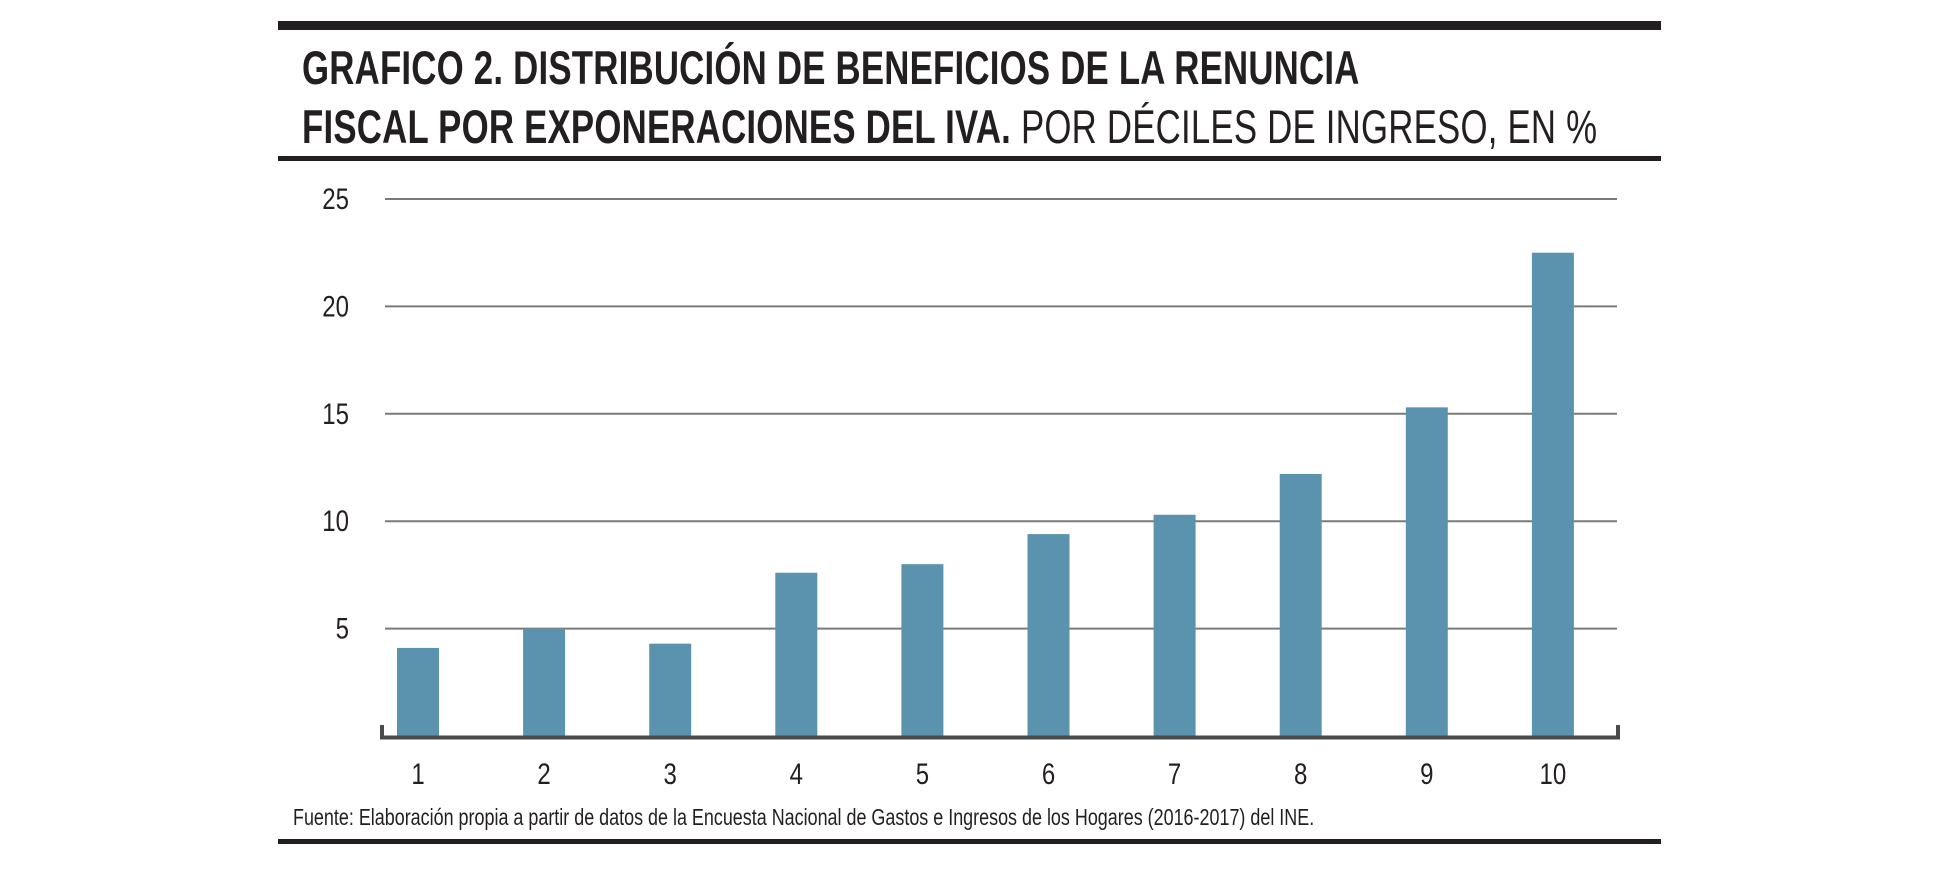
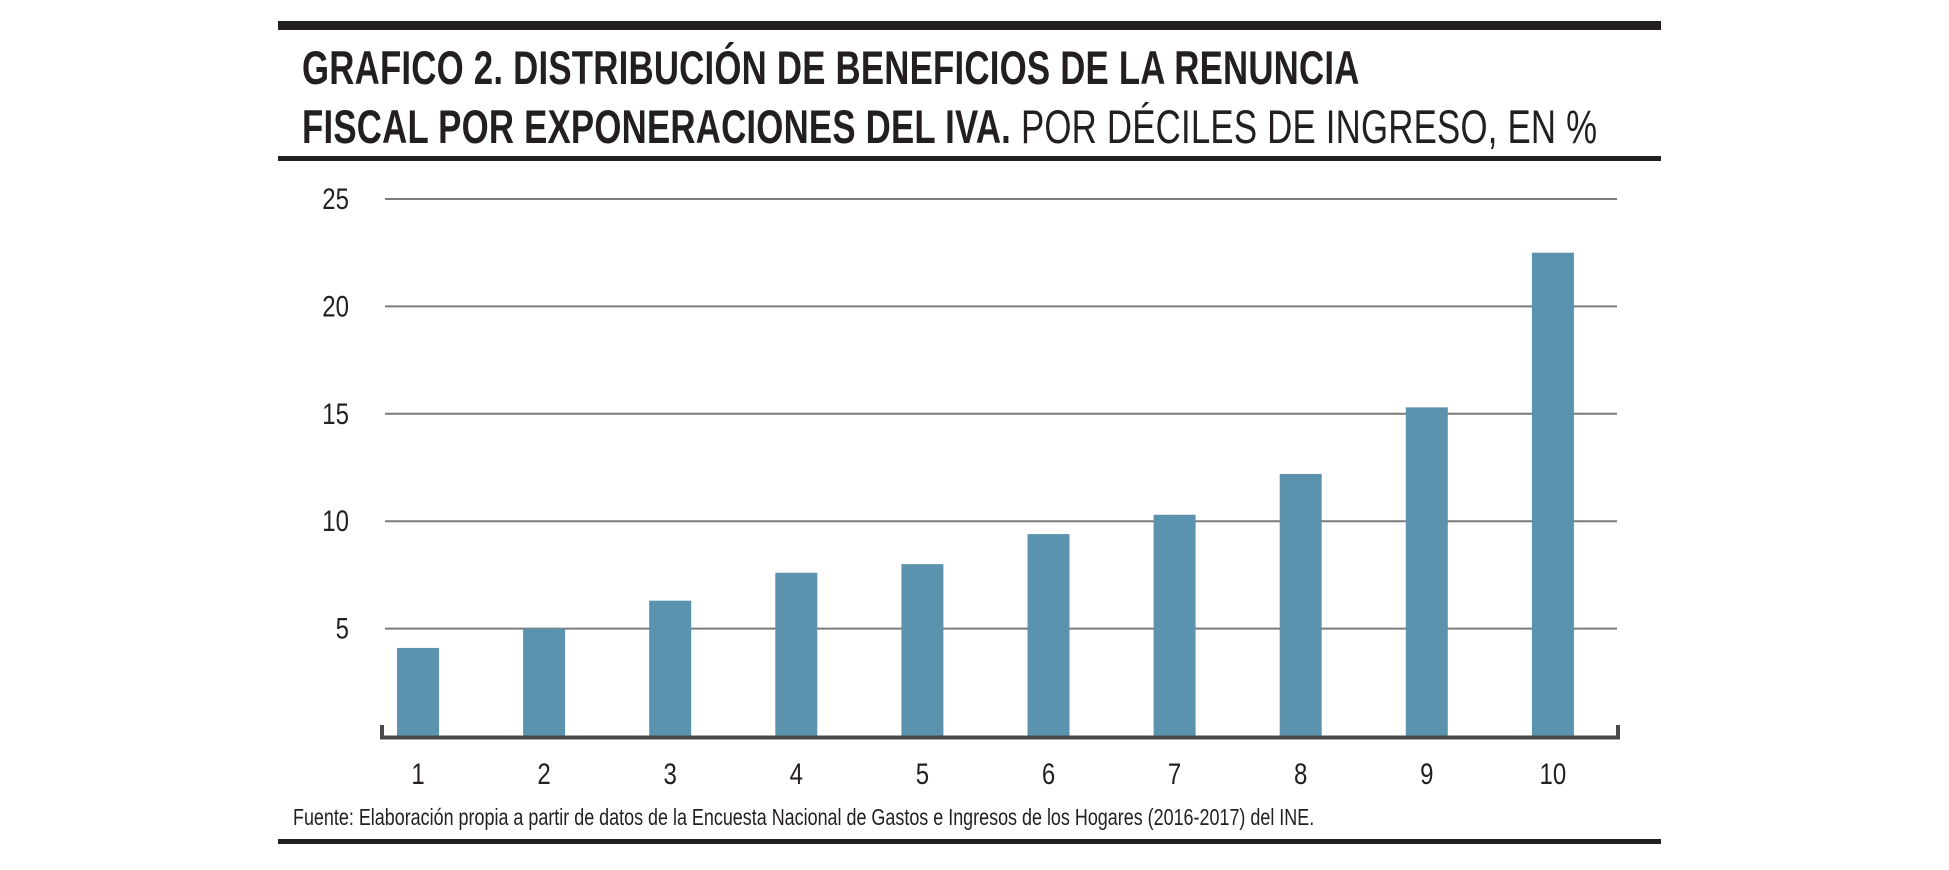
3: 4.3 -> 6.3
